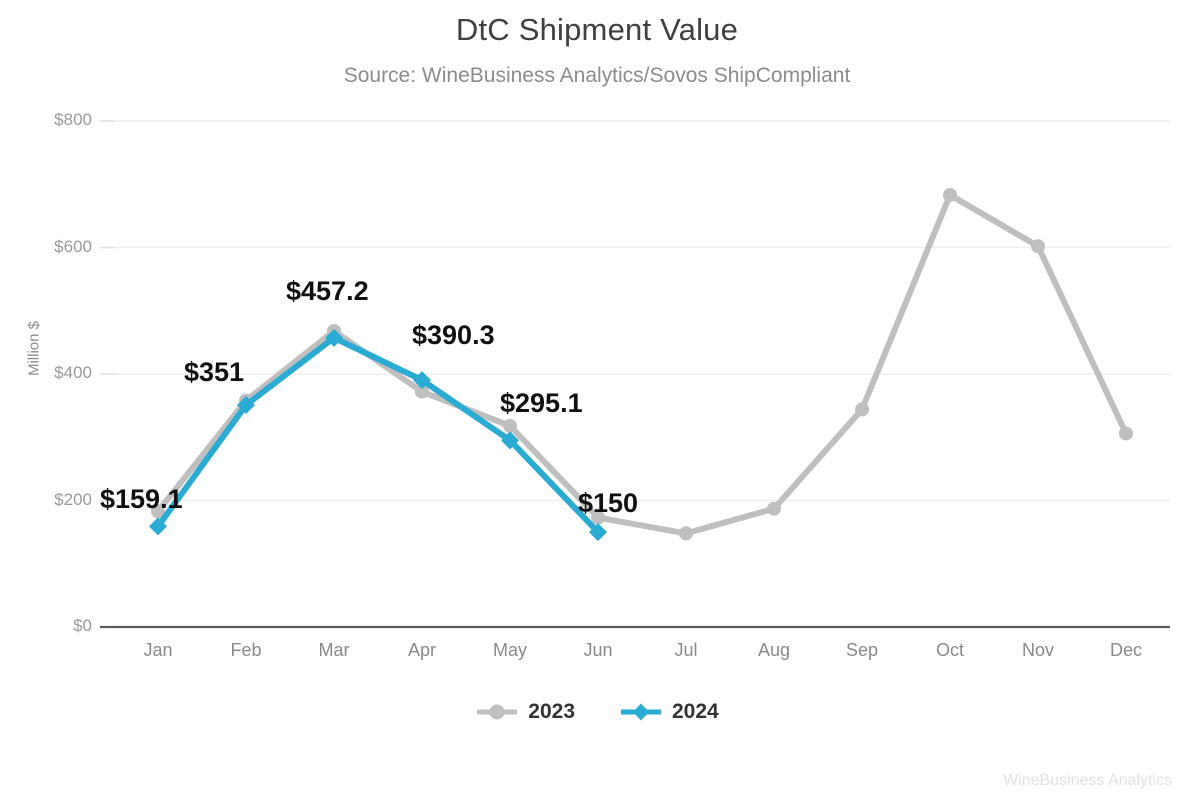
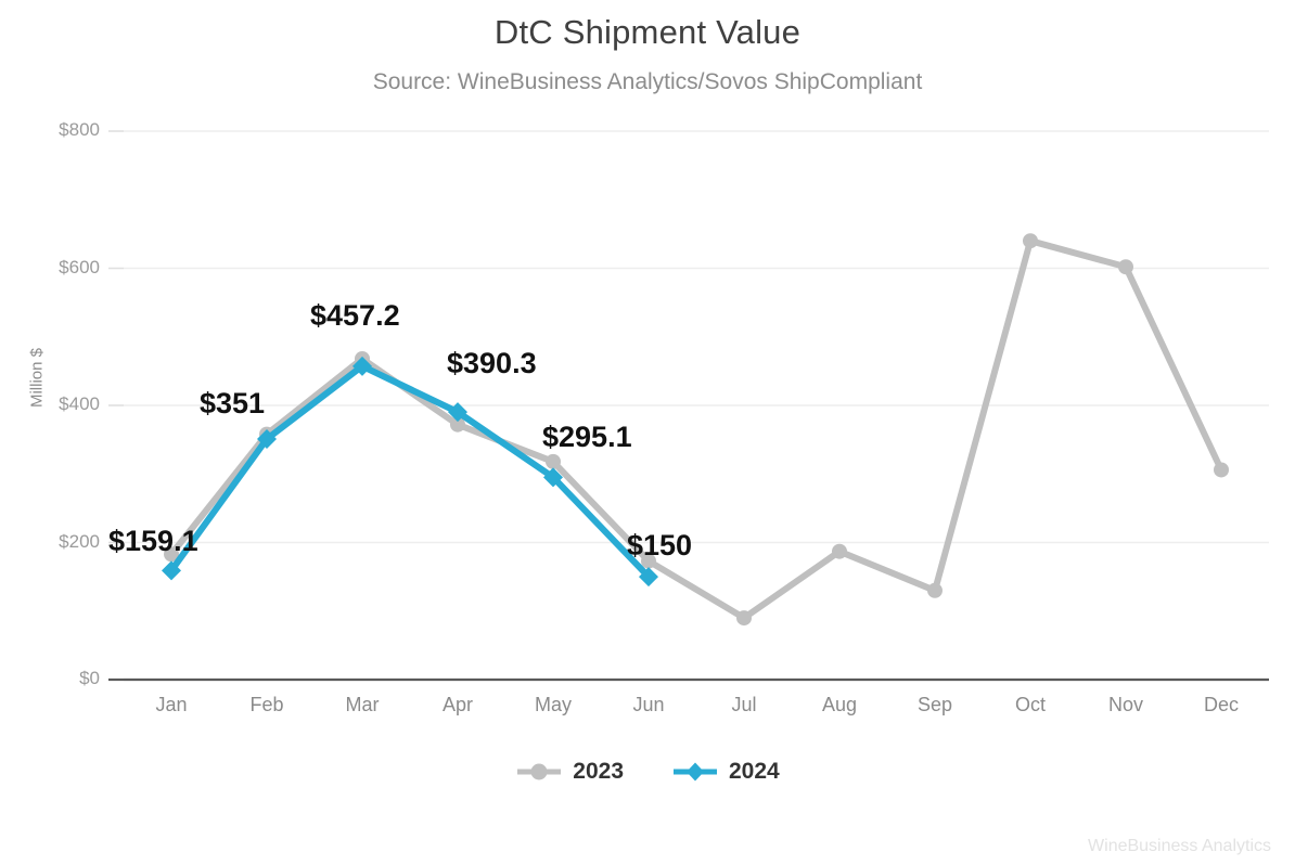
2023/Jul: $150 -> $90
2023/Sep: $340 -> $130
2023/Oct: $680 -> $640
